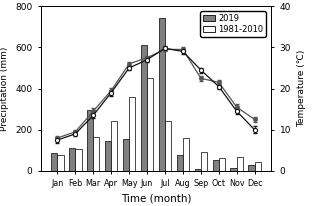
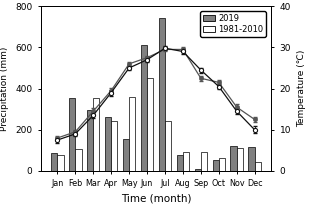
2019/Feb: 110 -> 355
1981-2010/Mar: 165 -> 355
2019/Apr: 145 -> 260
1981-2010/Aug: 160 -> 90
2019/Nov: 15 -> 120
1981-2010/Nov: 70 -> 110
2019/Dec: 30 -> 115
